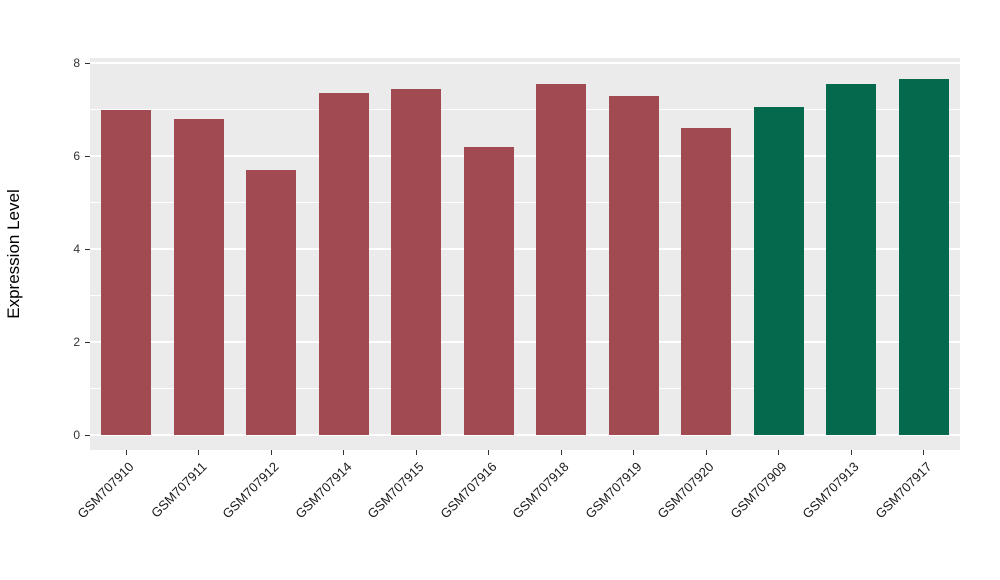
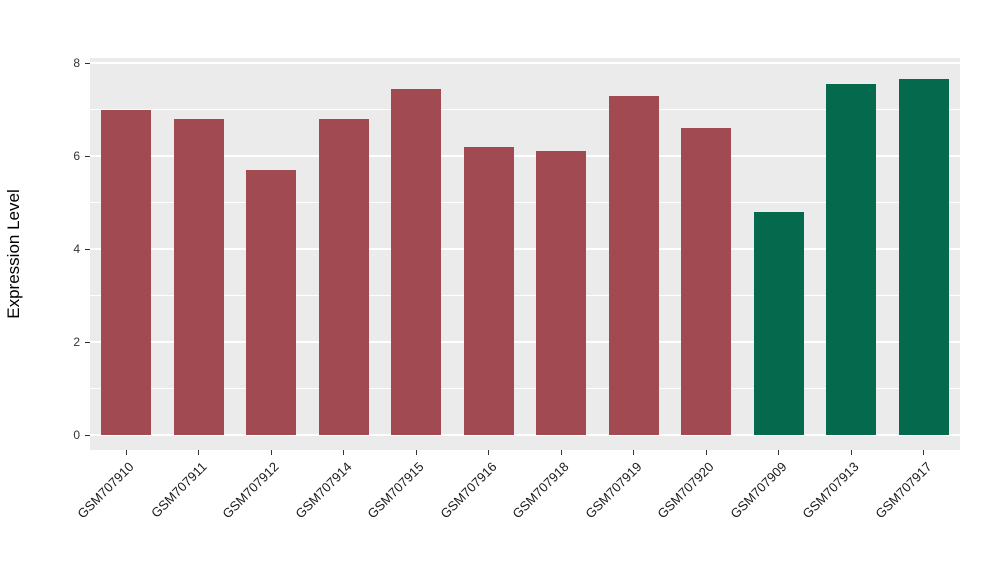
GSM707914: 7.3 -> 6.8
GSM707918: 7.5 -> 6.1
GSM707909: 7.0 -> 4.8
